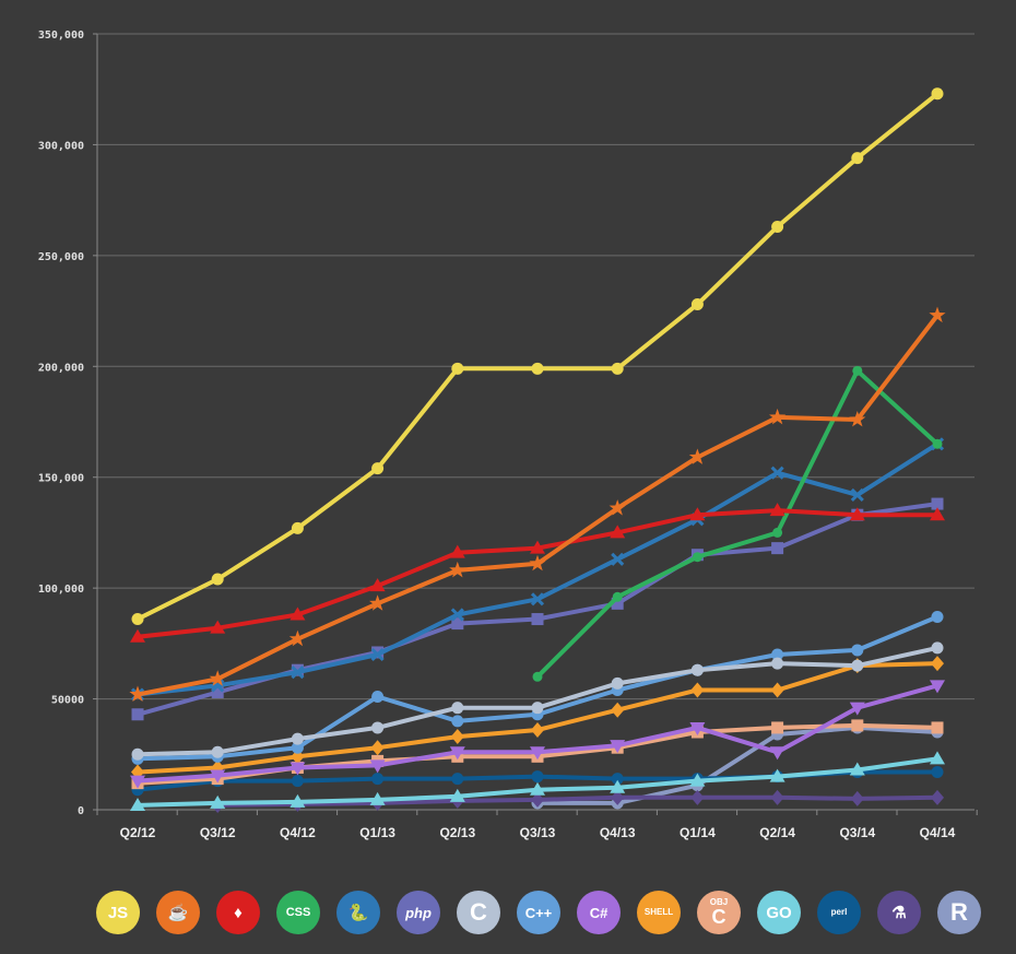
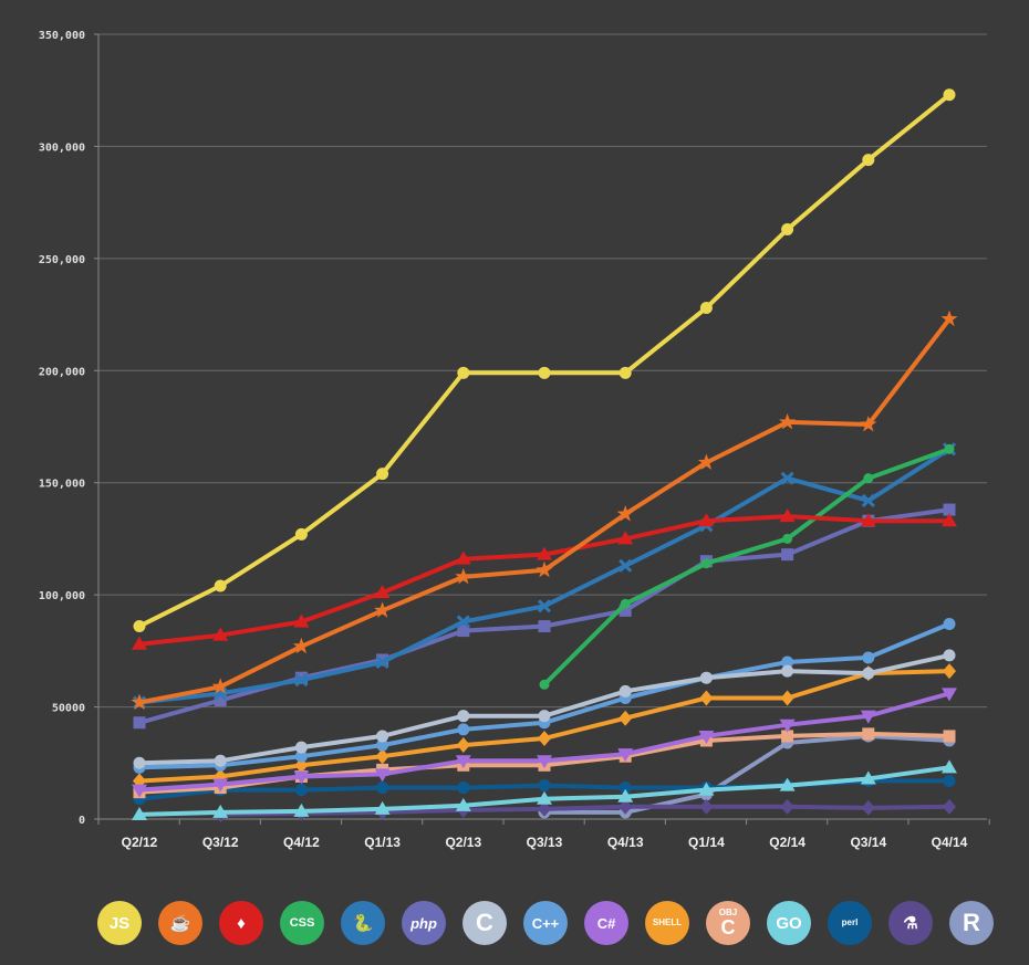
C++/Q1/13: 51000 -> 33000
C#/Q2/14: 26000 -> 42000
CSS/Q3/14: 198000 -> 152000
